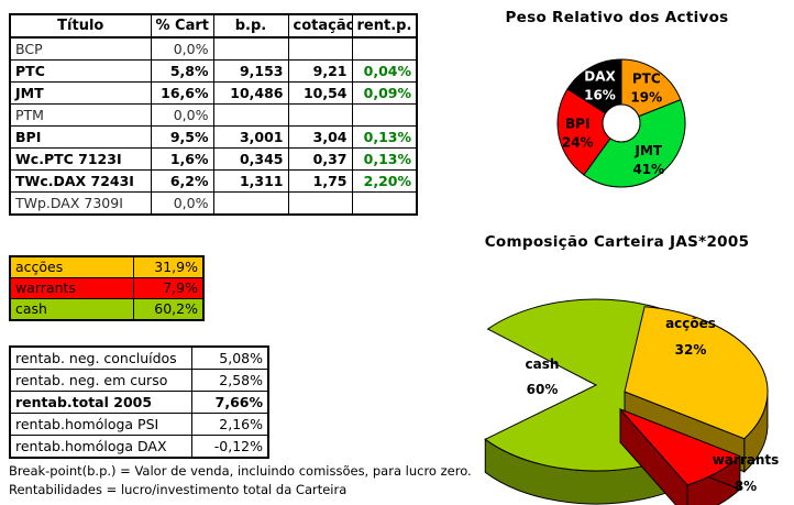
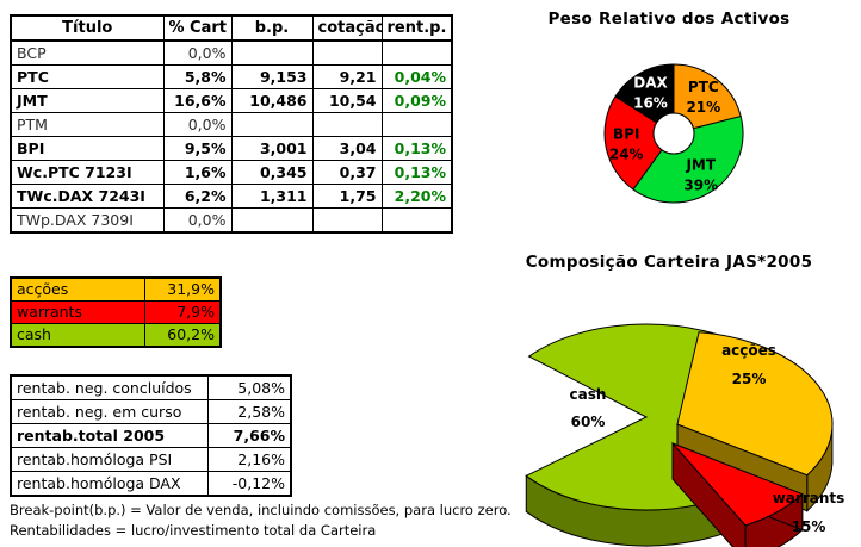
Peso Relativo dos Activos/PTC: 19% -> 21%
Peso Relativo dos Activos/JMT: 41% -> 39%
Composição Carteira JAS*2005/acções: 32% -> 25%
Composição Carteira JAS*2005/warrants: 8% -> 15%
